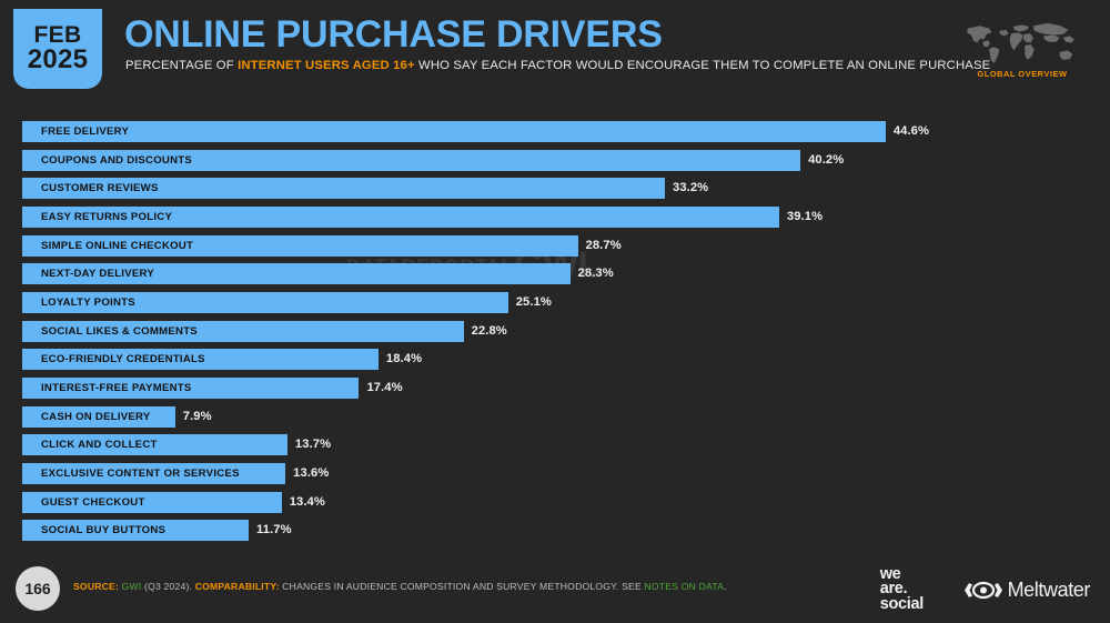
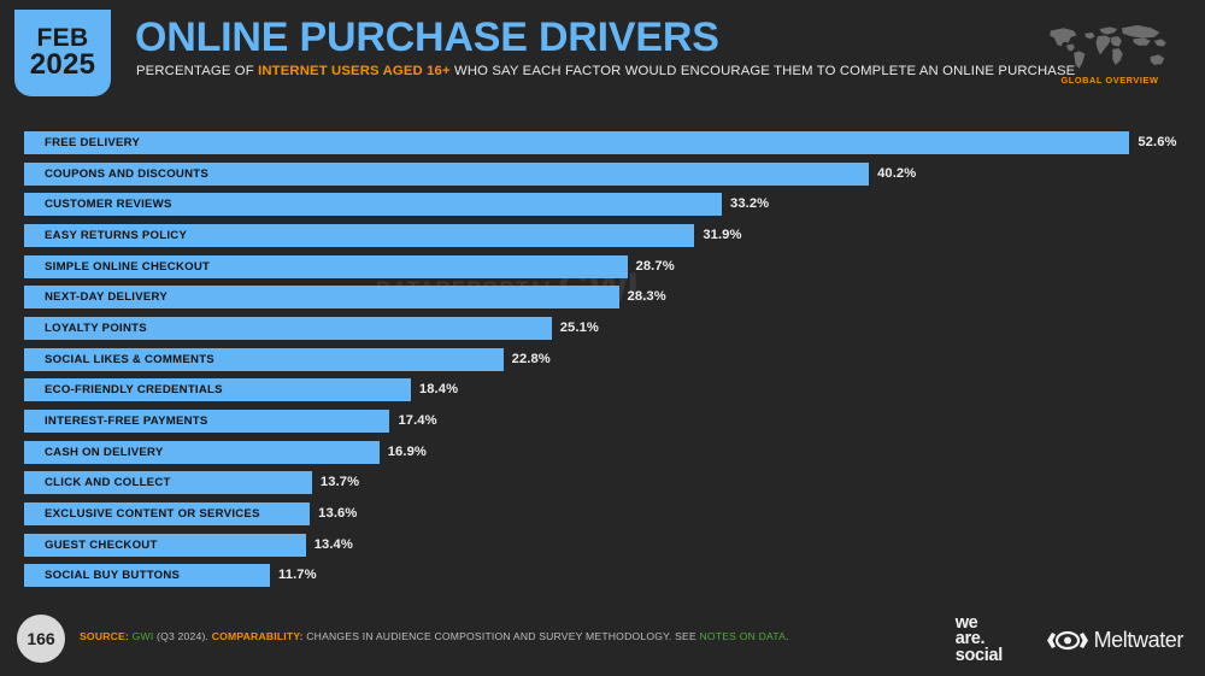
FREE DELIVERY: 44.6% -> 52.6%
EASY RETURNS POLICY: 39.1% -> 31.9%
CASH ON DELIVERY: 7.9% -> 16.9%
